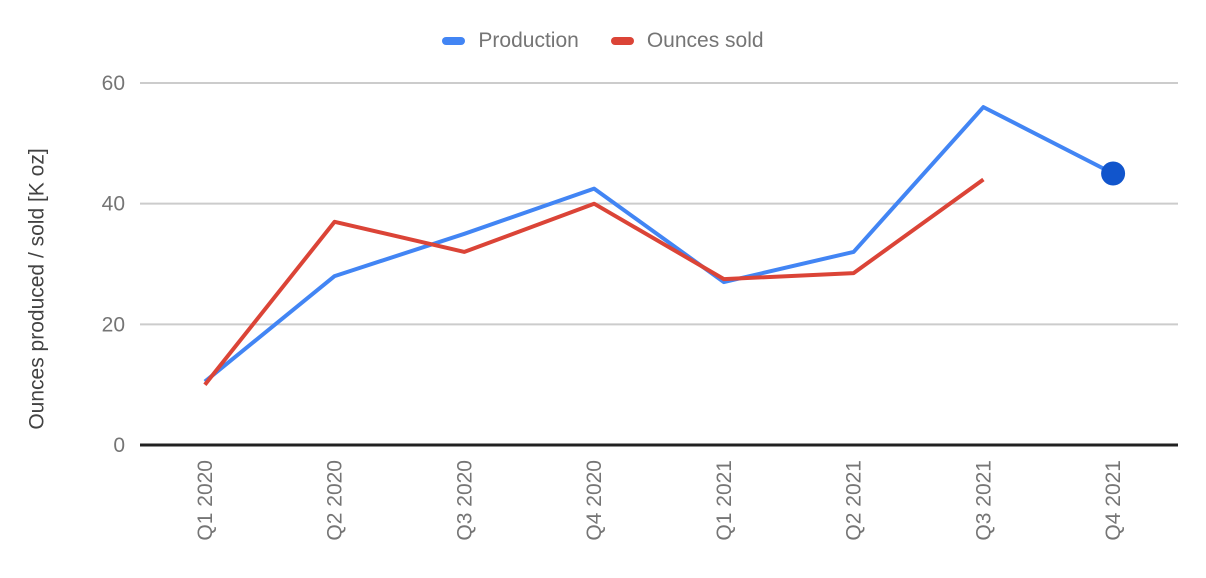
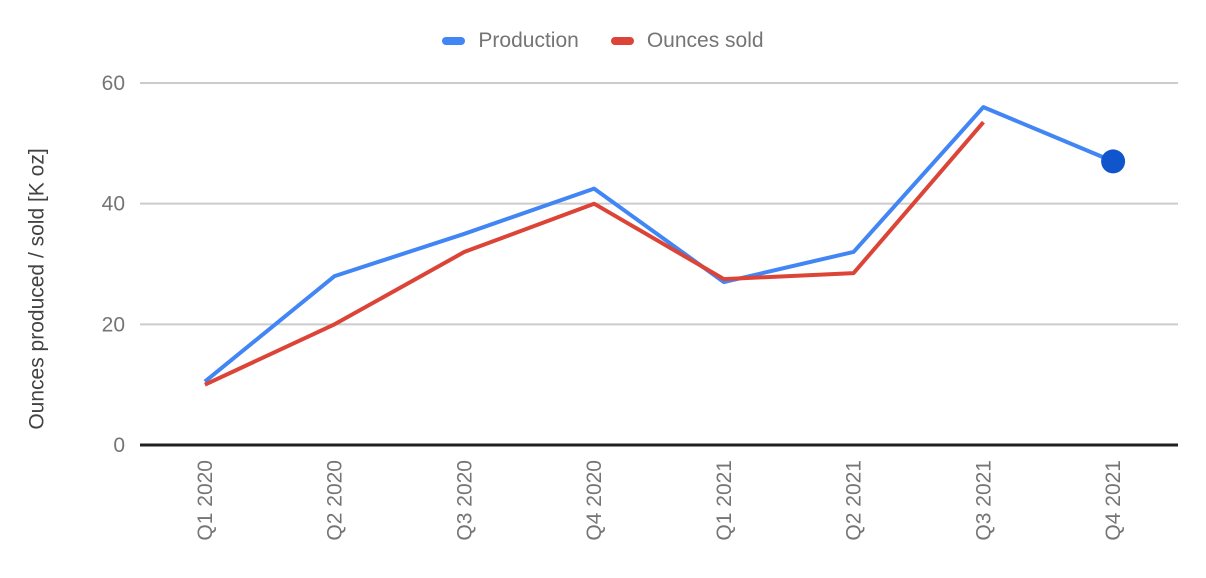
Ounces sold/Q2 2020: 37 -> 20
Ounces sold/Q3 2021: 44 -> 54
Production/Q4 2021: 45 -> 47
